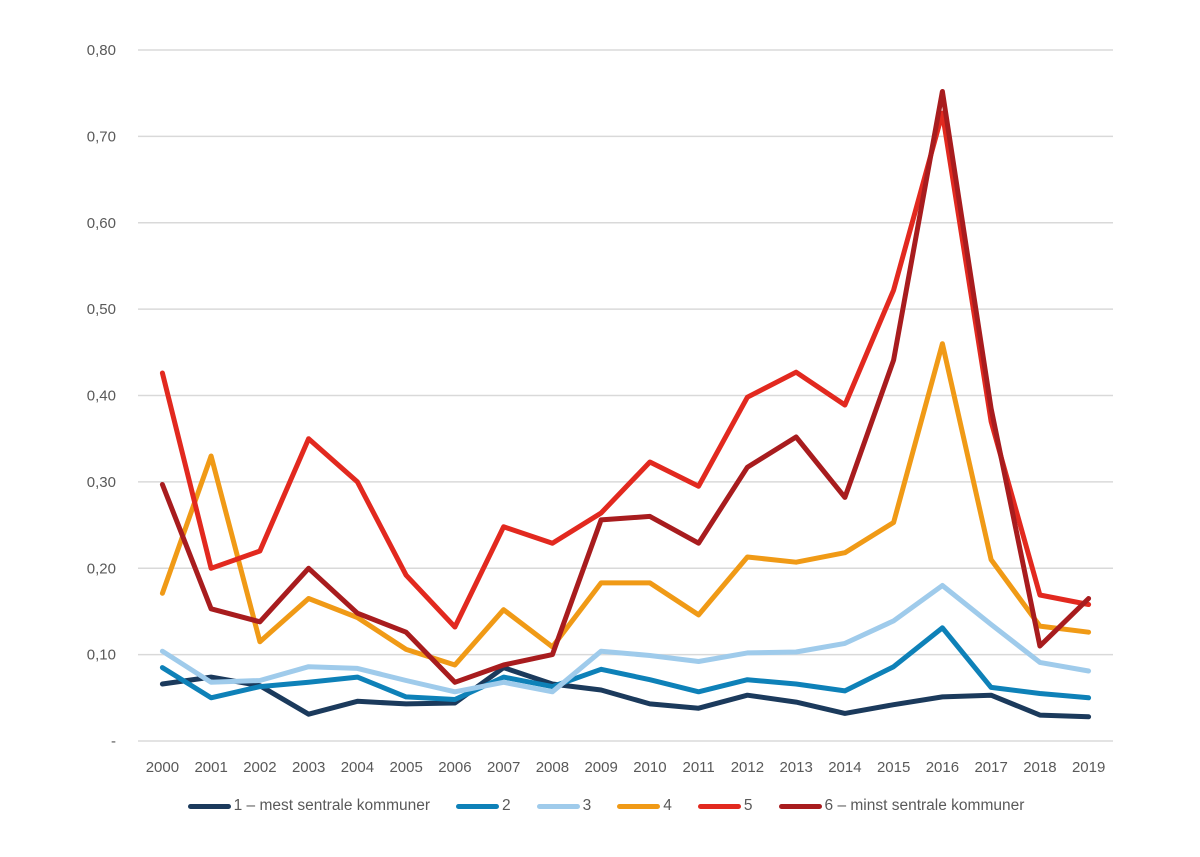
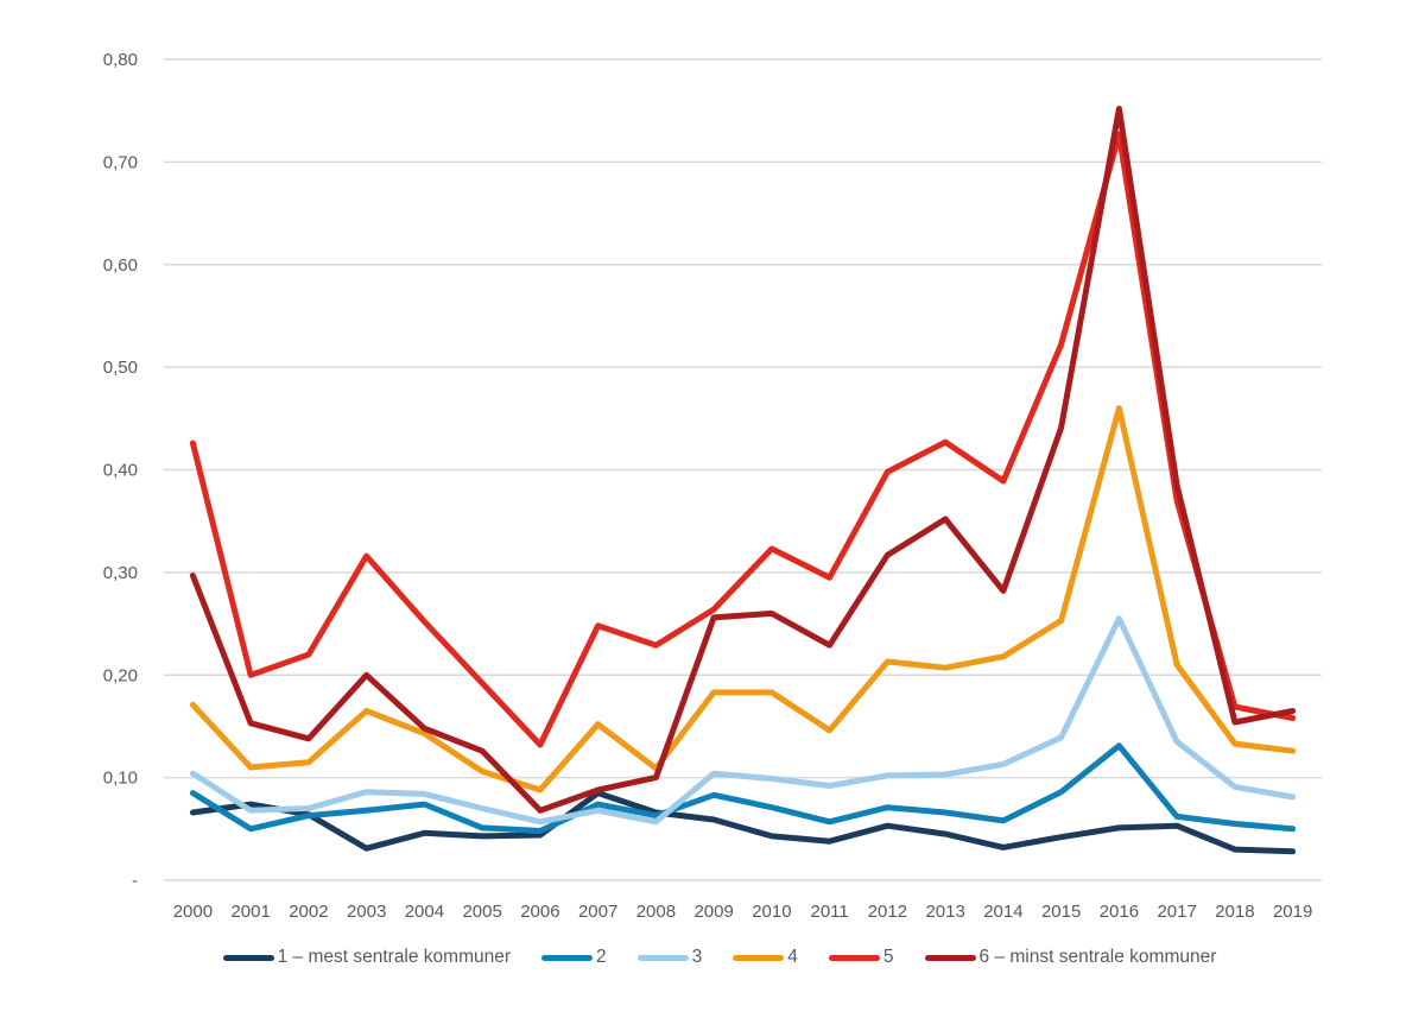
4/2001: 0,33 -> 0,11
5/2003: 0,35 -> 0,32
5/2004: 0,30 -> 0,25
3/2016: 0,18 -> 0,26
6 – minst sentrale kommuner/2018: 0,11 -> 0,15
